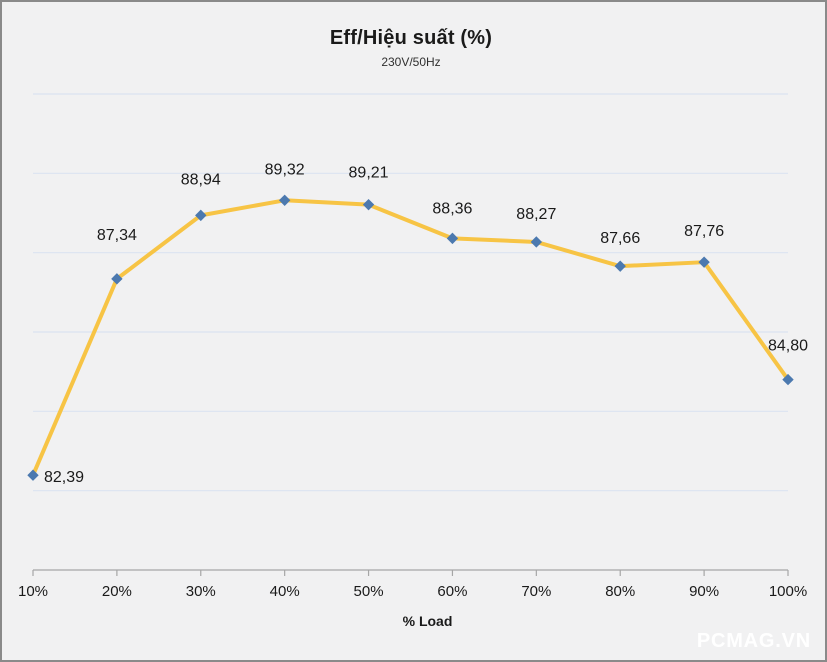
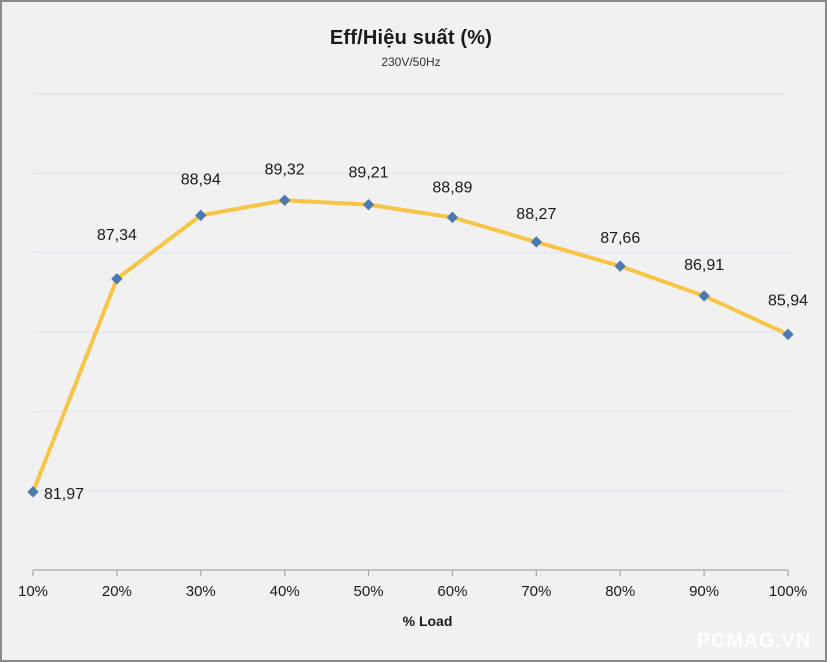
10%: 82,39 -> 81,97
60%: 88,36 -> 88,89
90%: 87,76 -> 86,91
100%: 84,80 -> 85,94
